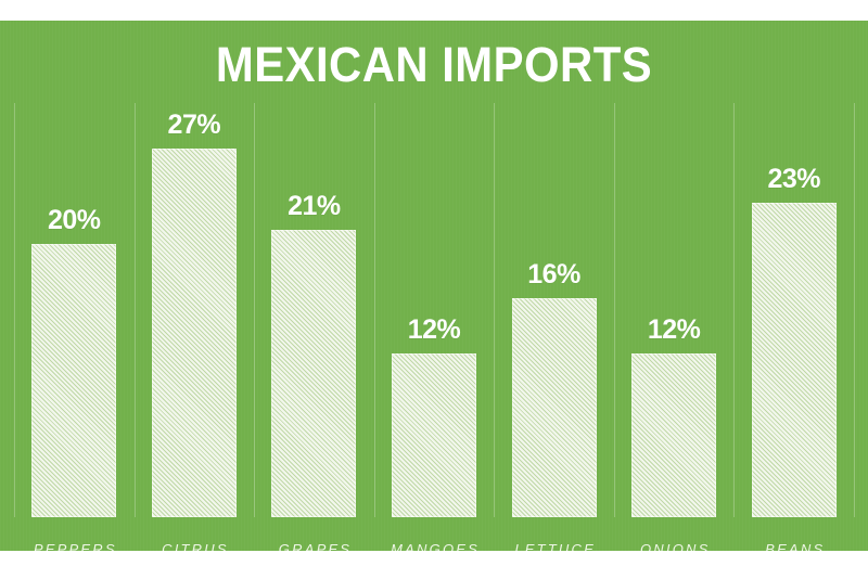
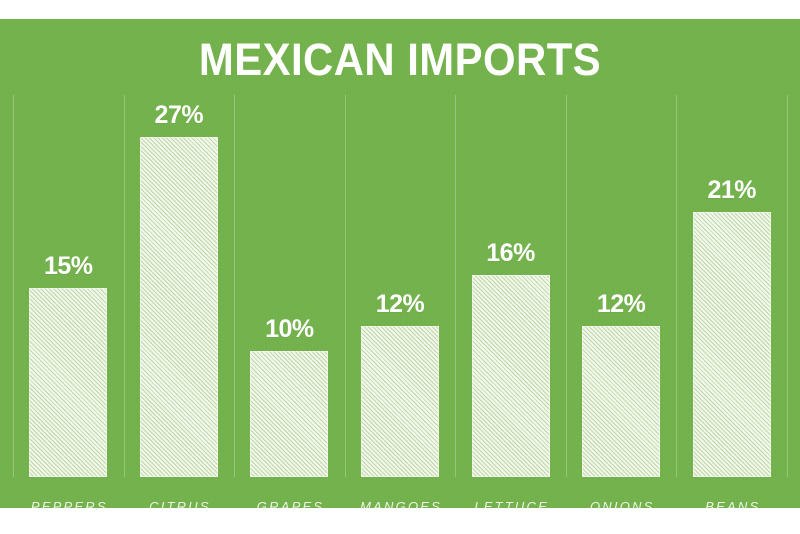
PEPPERS: 20% -> 15%
GRAPES: 21% -> 10%
BEANS: 23% -> 21%
